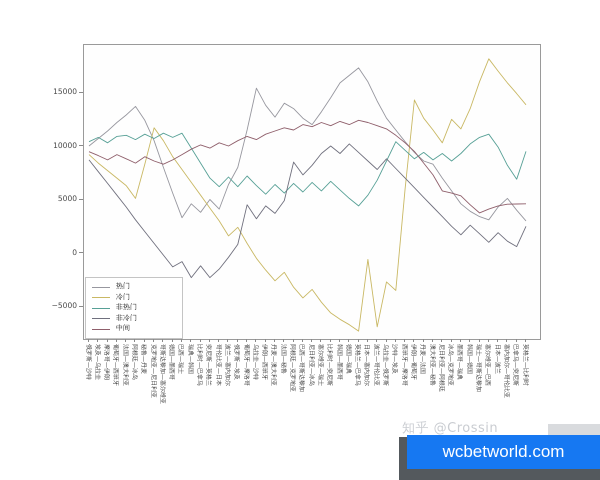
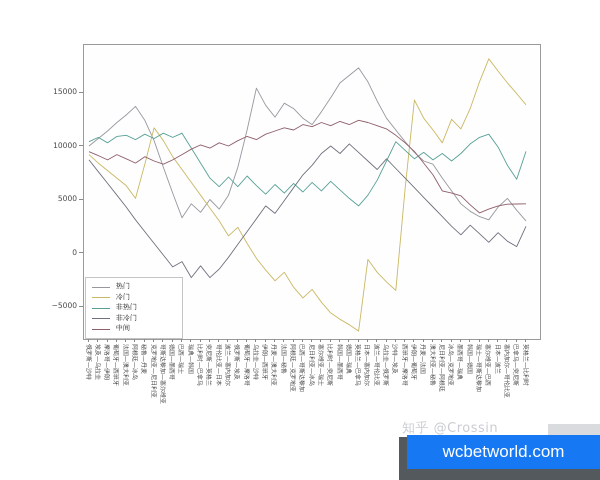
热门/波兰—塞内加尔: 6400 -> 5400
非冷门/葡萄牙—摩洛哥: 4500 -> 2000
非冷门/阿根廷—克罗地亚: 8500 -> 6100
冷门/波兰—哥伦比亚: -6900 -> -1800
